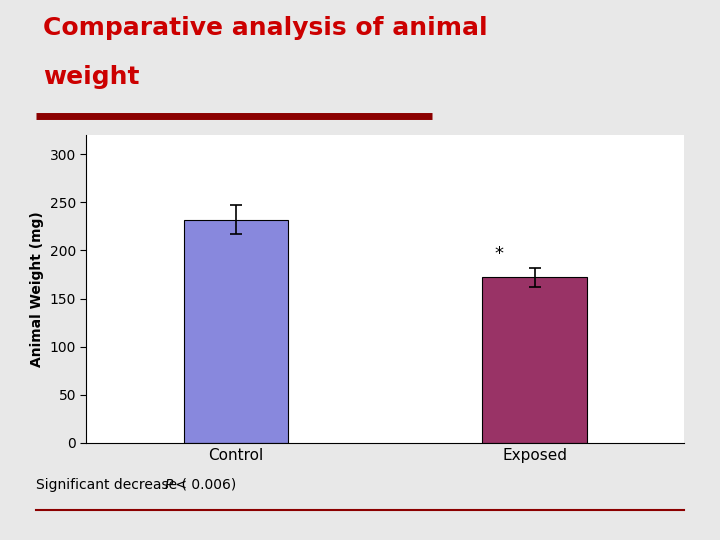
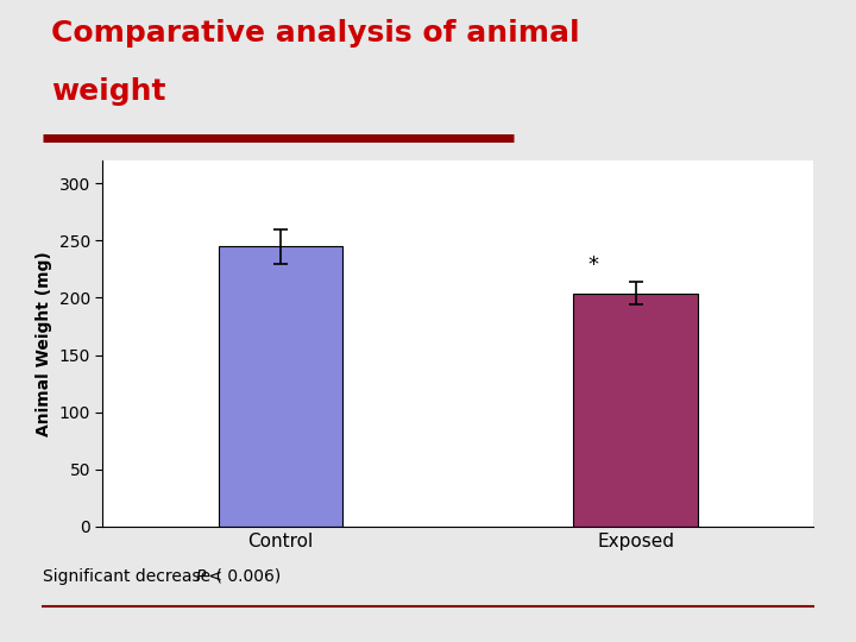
Control: 232 -> 245
Exposed: 172 -> 204
